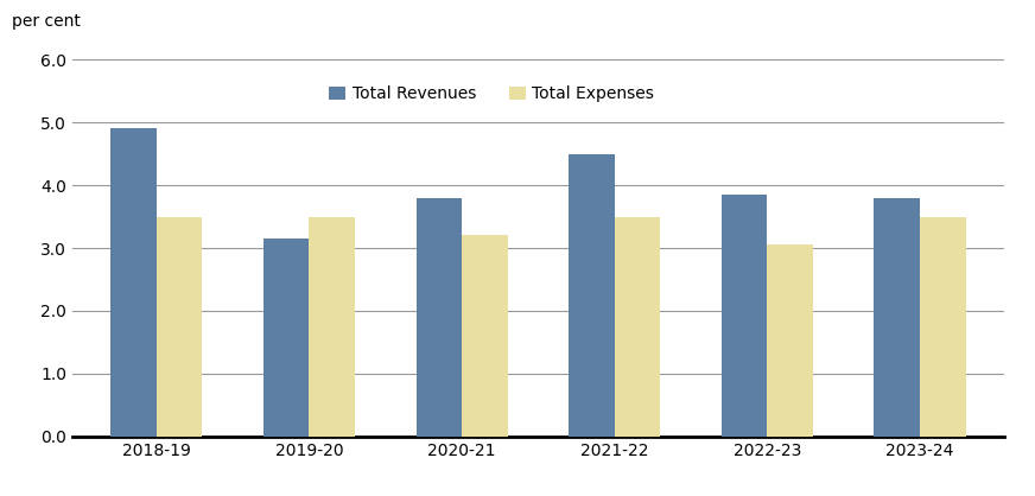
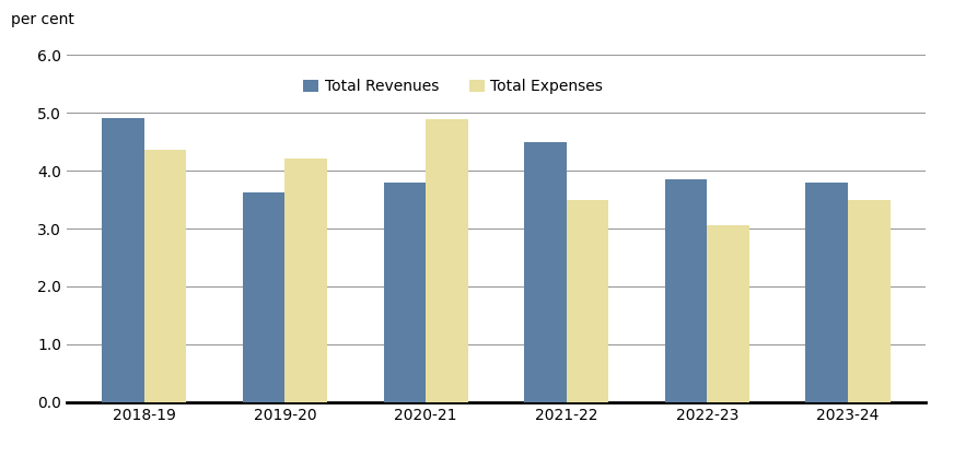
Total Expenses/2018-19: 3.50 -> 4.36
Total Revenues/2019-20: 3.15 -> 3.62
Total Expenses/2019-20: 3.50 -> 4.20
Total Expenses/2020-21: 3.20 -> 4.88
